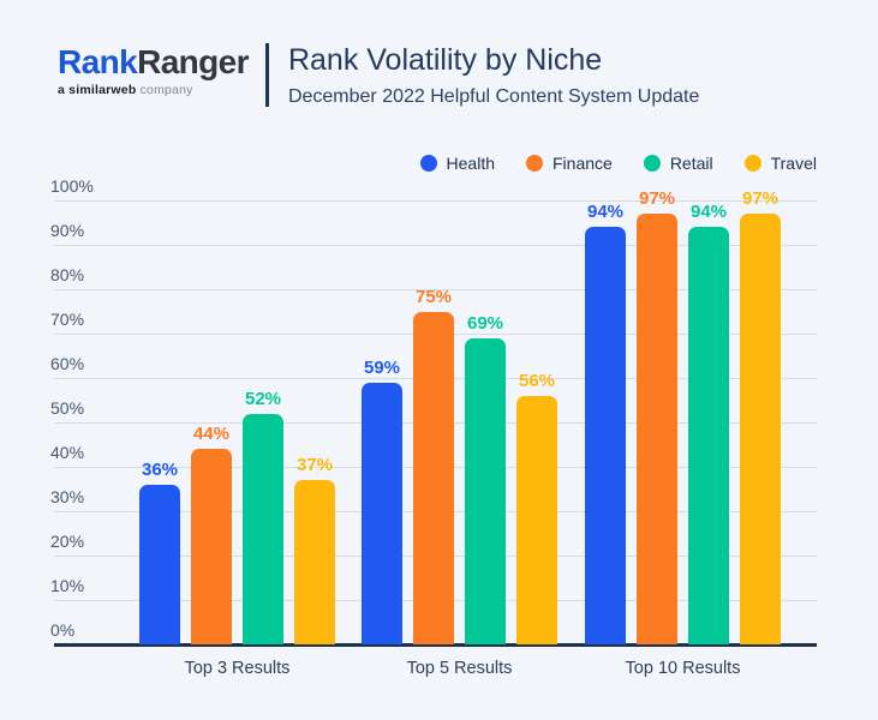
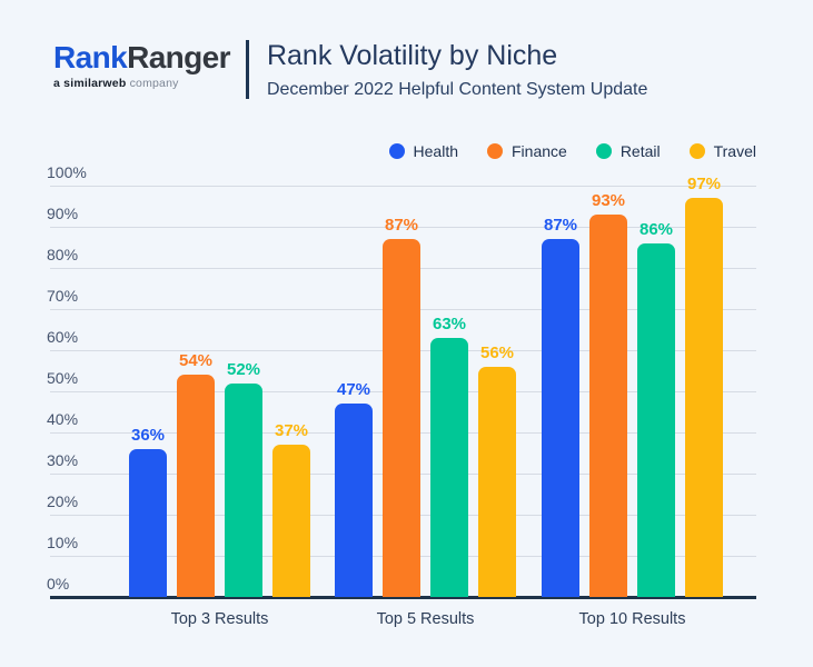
Finance/Top 3 Results: 44% -> 54%
Health/Top 5 Results: 59% -> 47%
Finance/Top 5 Results: 75% -> 87%
Retail/Top 5 Results: 69% -> 63%
Health/Top 10 Results: 94% -> 87%
Finance/Top 10 Results: 97% -> 93%
Retail/Top 10 Results: 94% -> 86%
